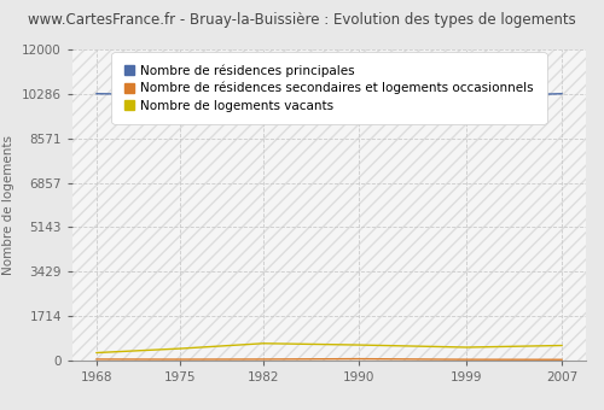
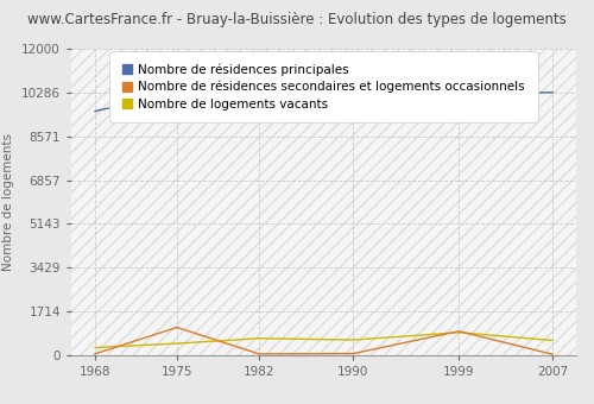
Nombre de résidences principales/1968: 10290 -> 9550
Nombre de résidences secondaires et logements occasionnels/1975: 60 -> 1100
Nombre de résidences secondaires et logements occasionnels/1999: 50 -> 950
Nombre de logements vacants/1999: 520 -> 900
